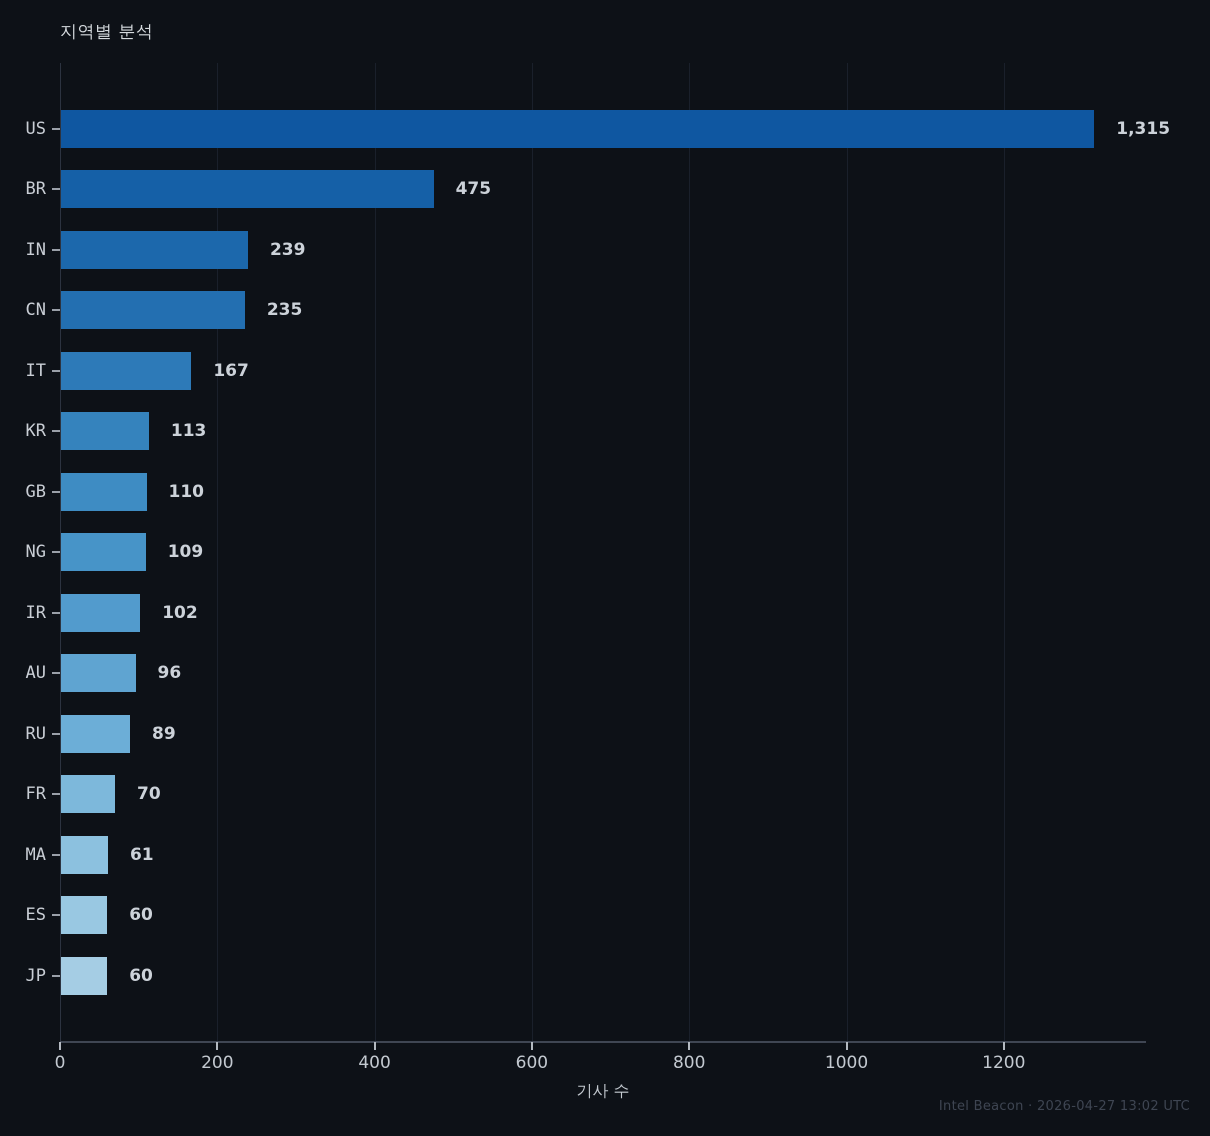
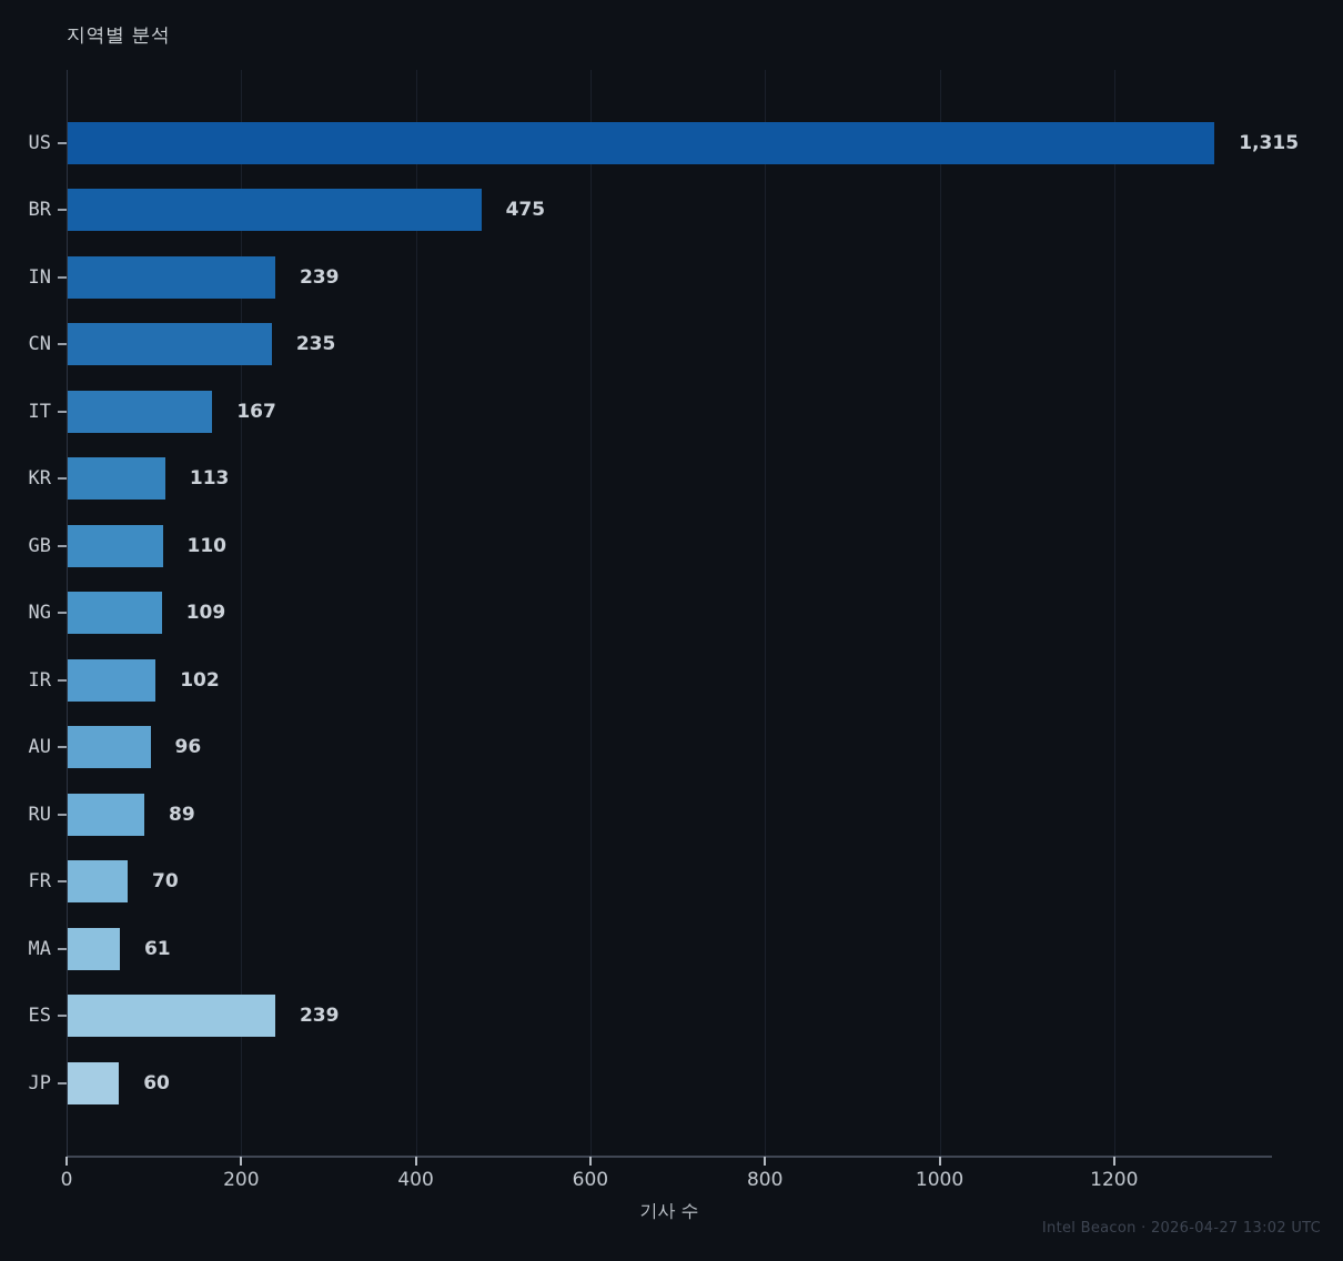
ES: 60 -> 239
